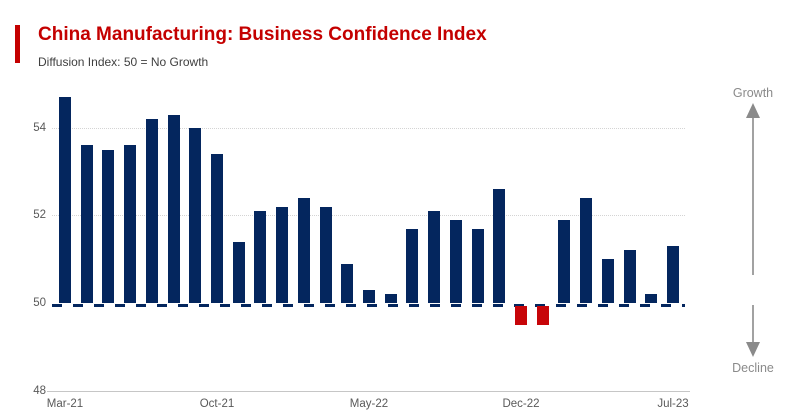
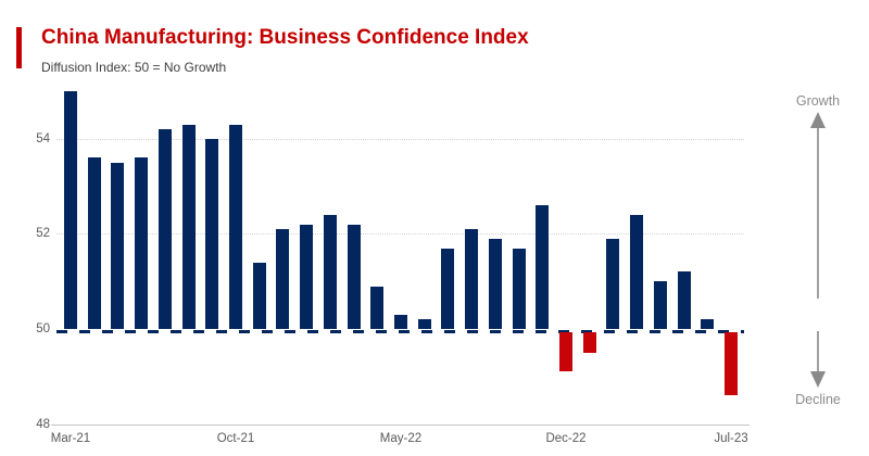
Mar-21: 54.7 -> 55.0
Oct-21: 53.4 -> 54.3
Dec-22: 49.5 -> 49.1
Jul-23: 51.3 -> 48.6
